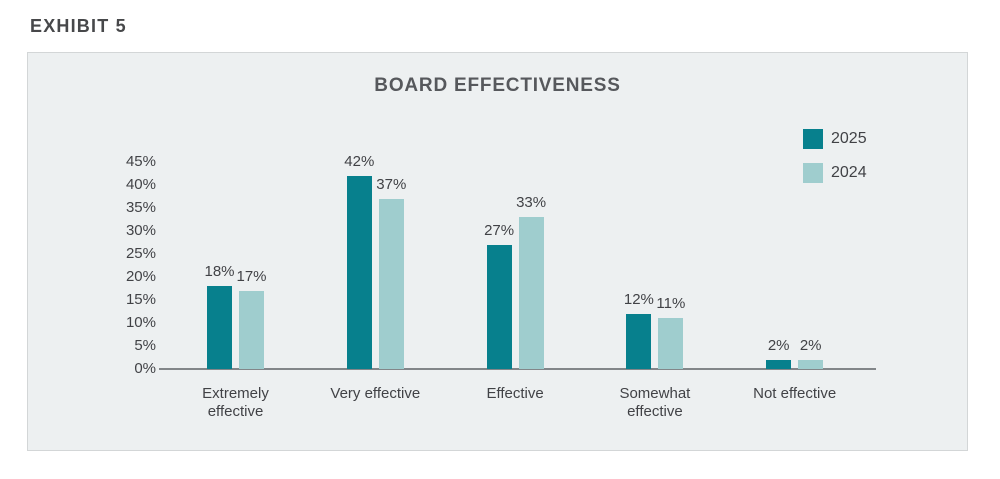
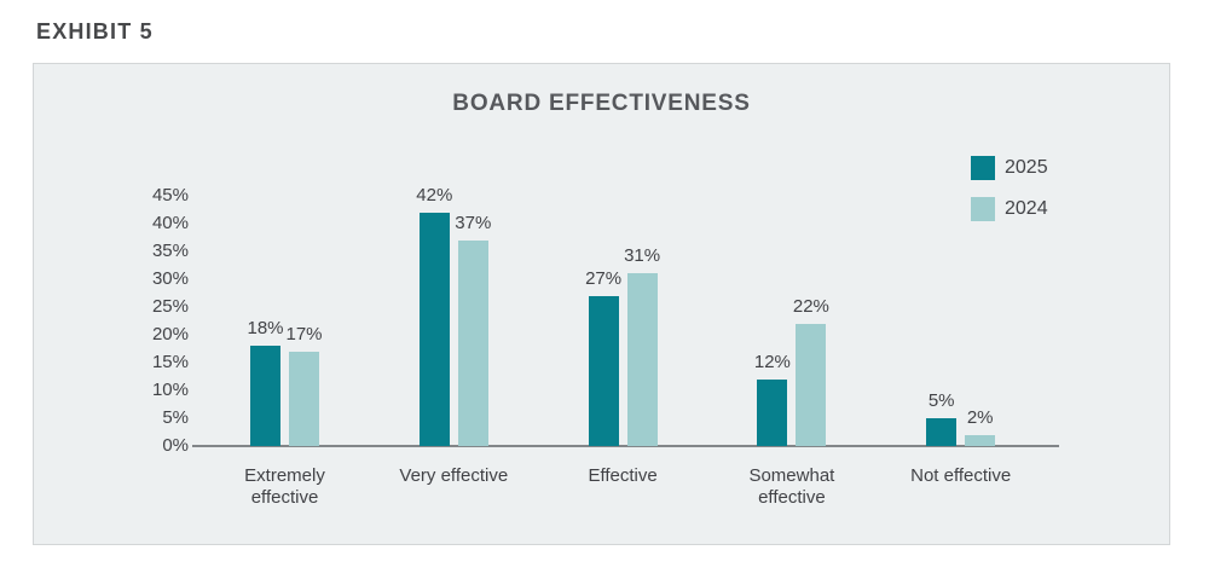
2024/Effective: 33% -> 31%
2024/Somewhat effective: 11% -> 22%
2025/Not effective: 2% -> 5%
